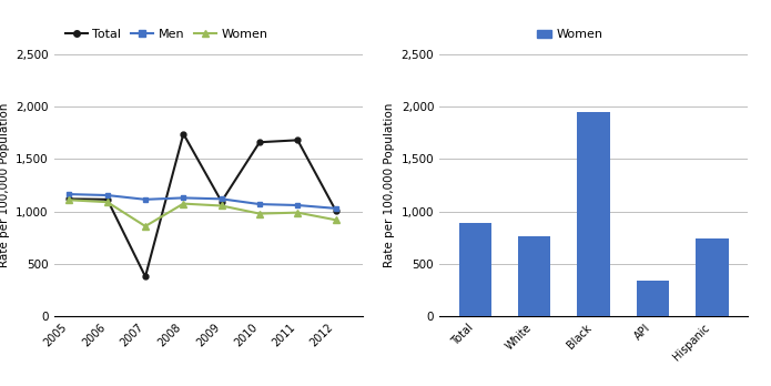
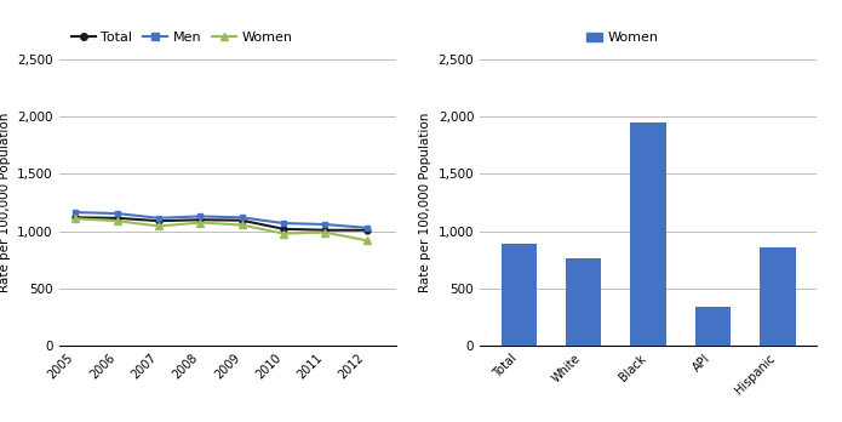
Total/2007: 380 -> 1,090
Women/2007: 860 -> 1,040
Total/2008: 1,740 -> 1,100
Total/2010: 1,660 -> 1,020
Total/2011: 1,680 -> 1,010
Hispanic: 740 -> 860
